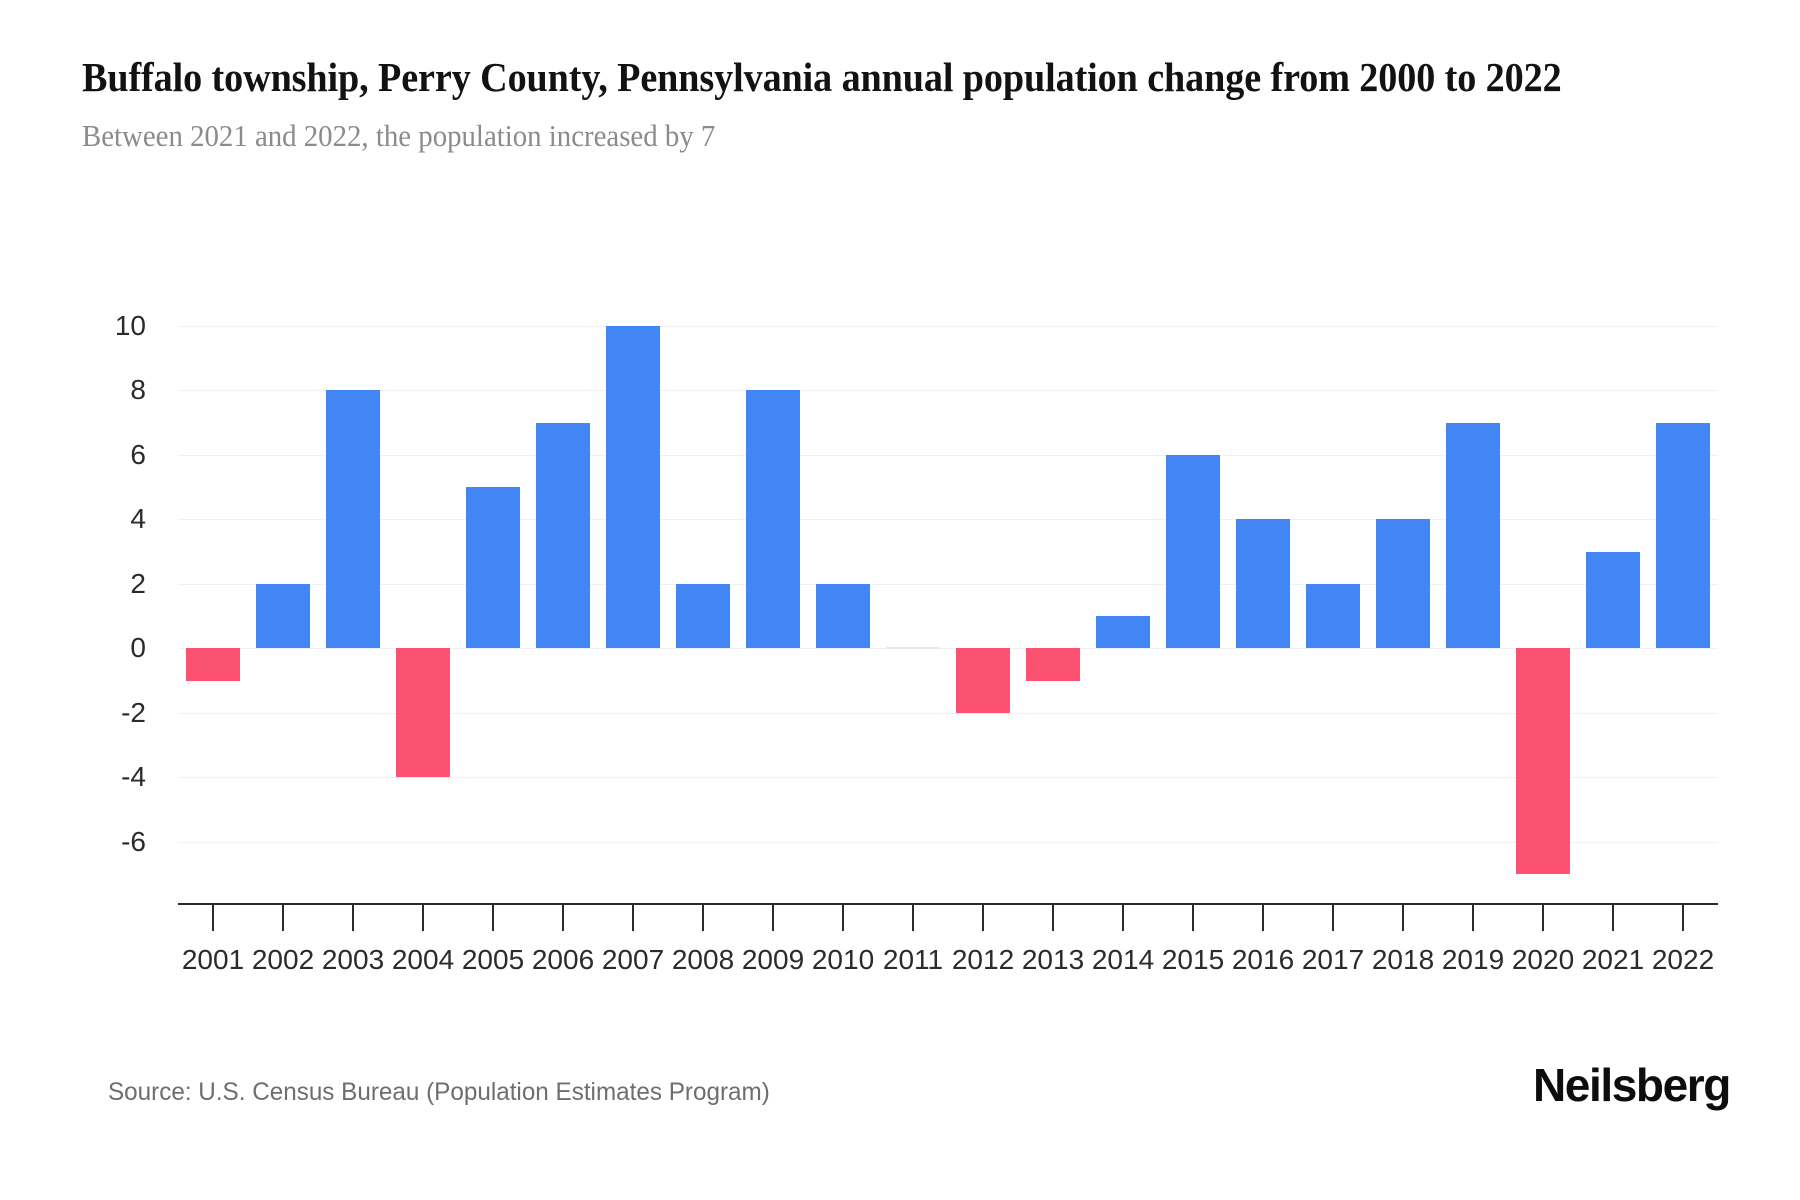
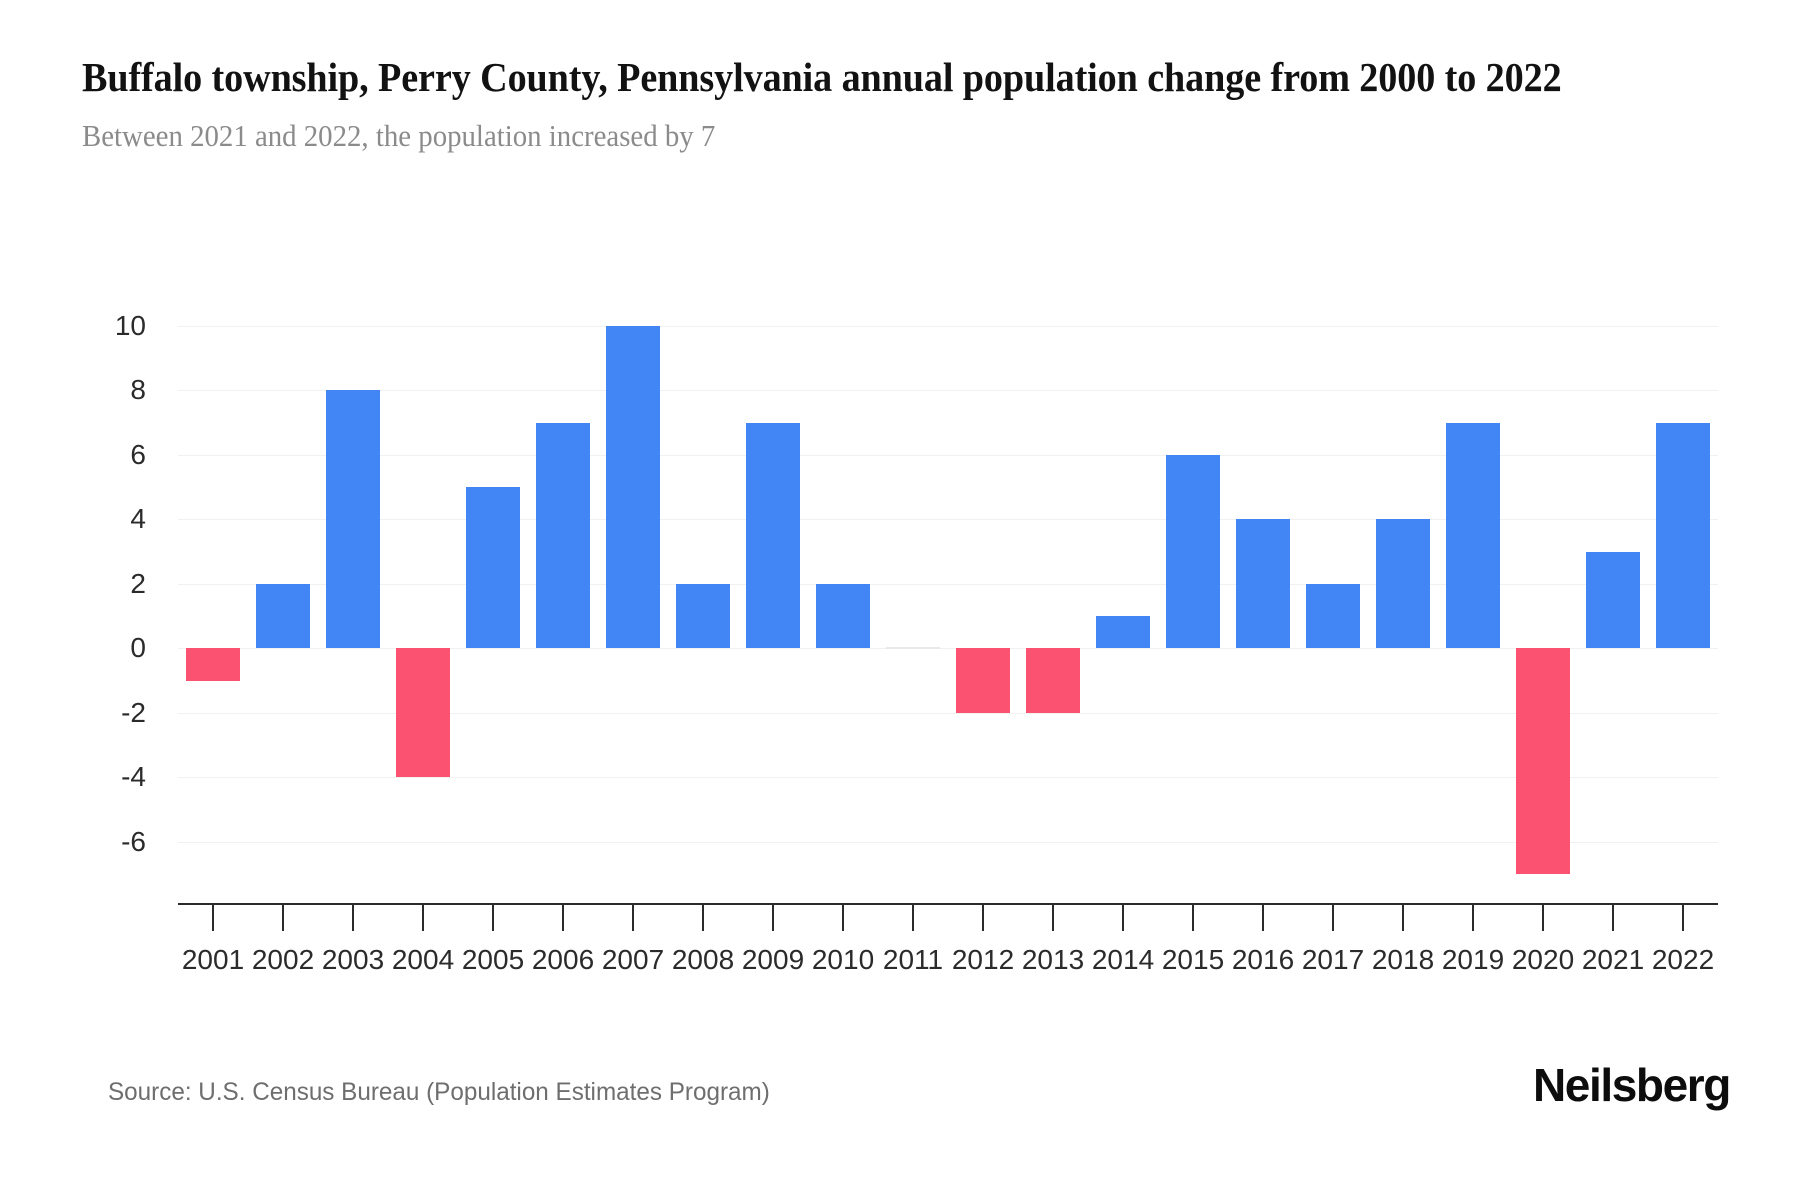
2009: 8 -> 7
2013: -1 -> -2
